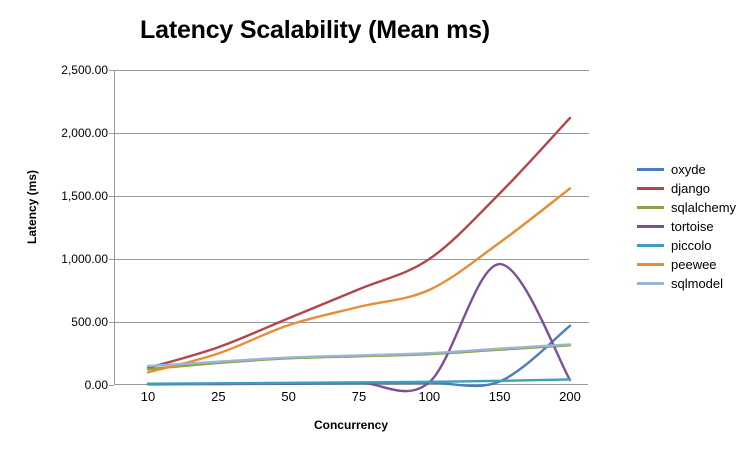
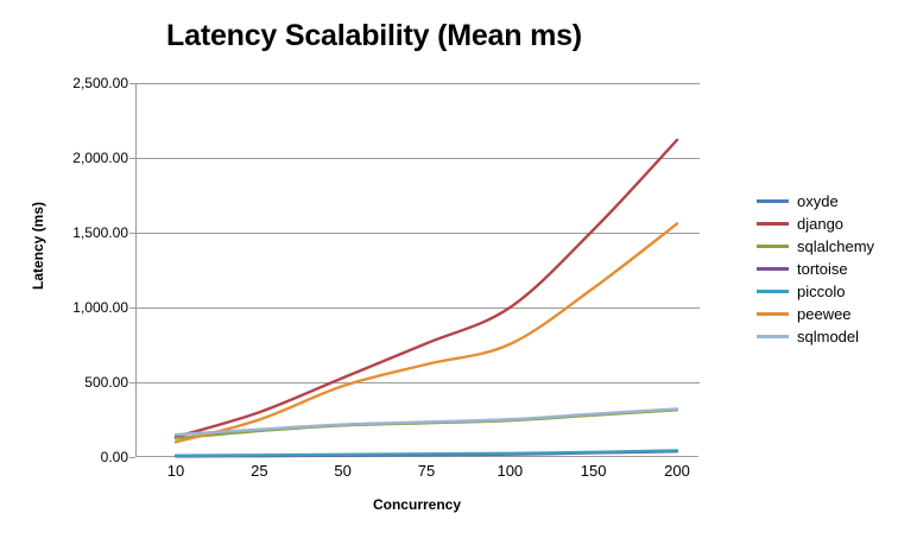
tortoise/150: 960 -> 30
oxyde/200: 470 -> 40
